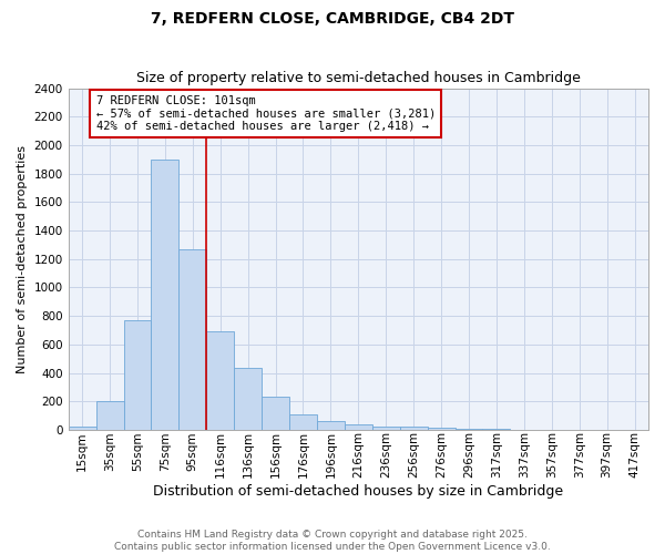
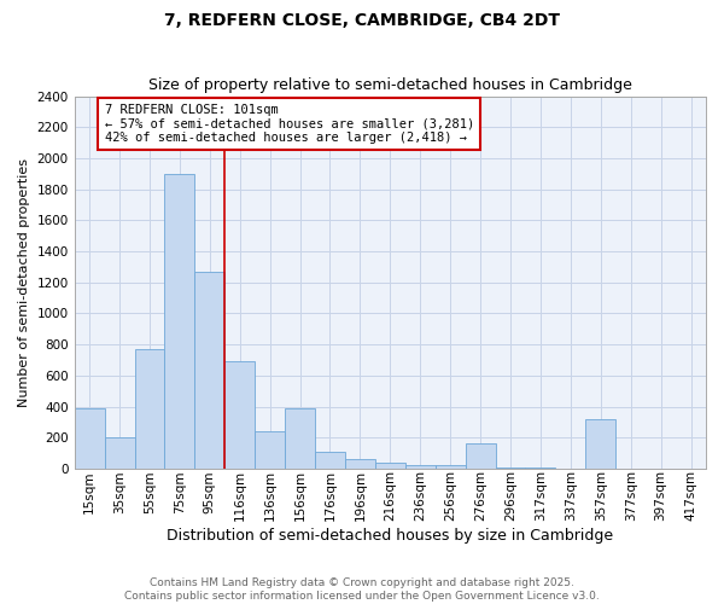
15sqm: 20 -> 390
136sqm: 440 -> 240
156sqm: 230 -> 390
276sqm: 20 -> 160
357sqm: 0 -> 320
